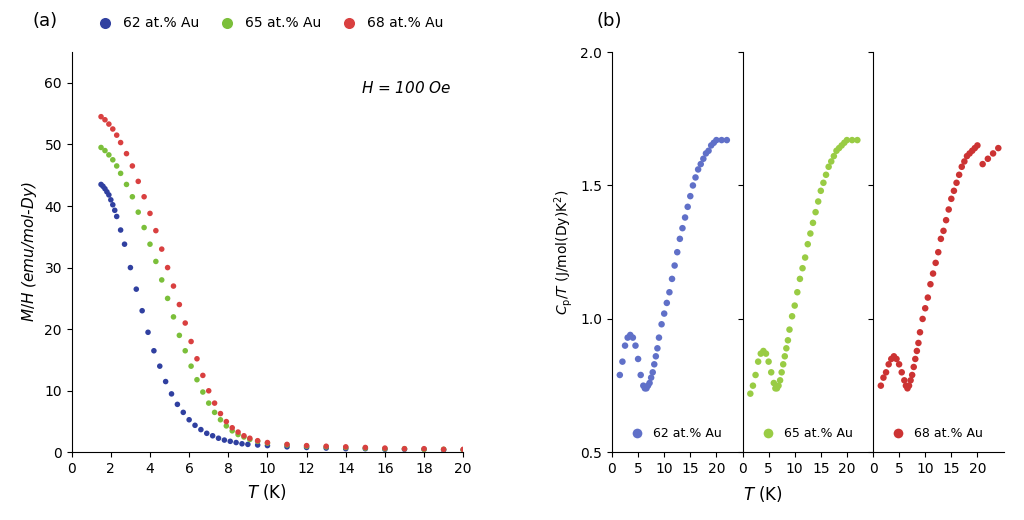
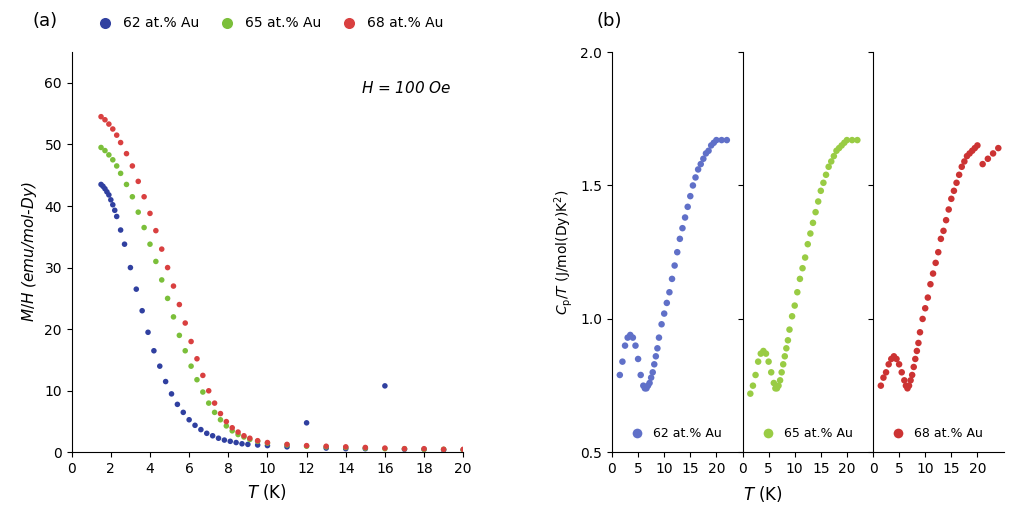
62 at.% Au/12: 0.8 -> 4.8
62 at.% Au/16: 0.5 -> 10.8
